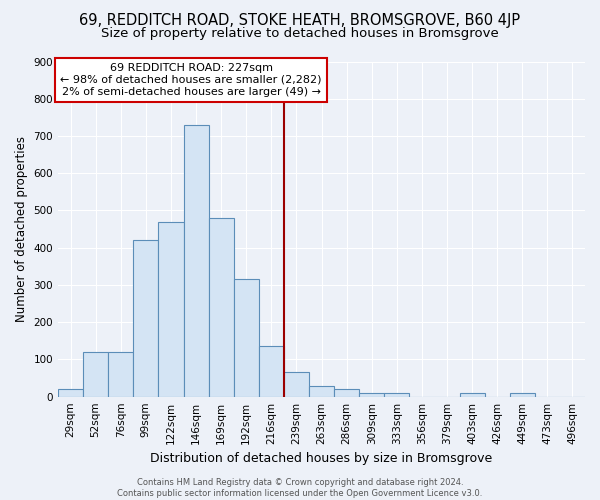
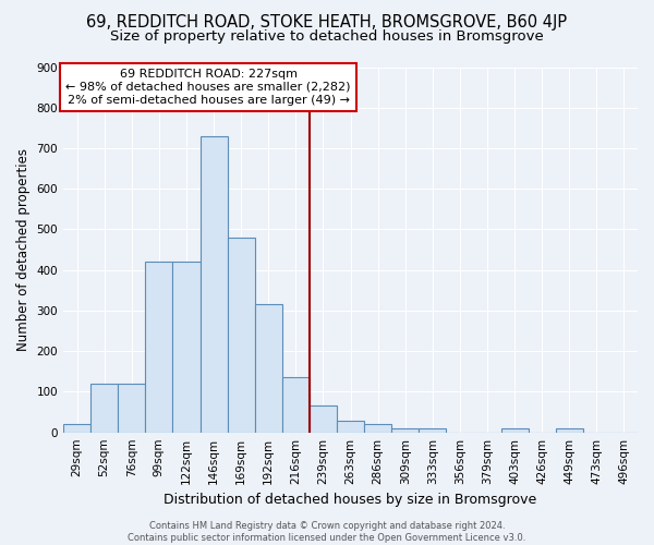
122sqm: 470 -> 420
